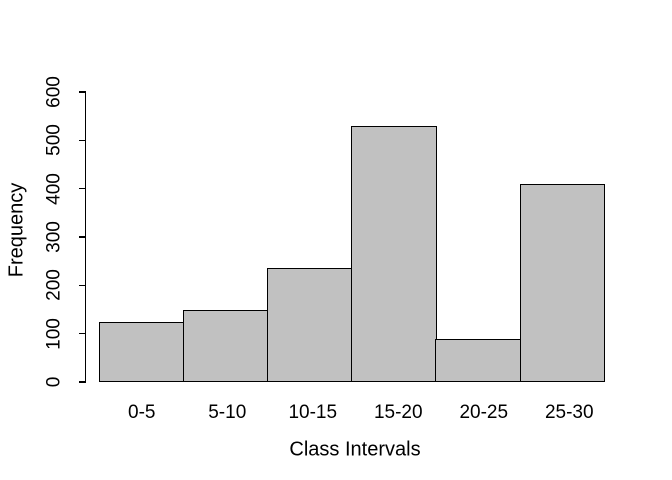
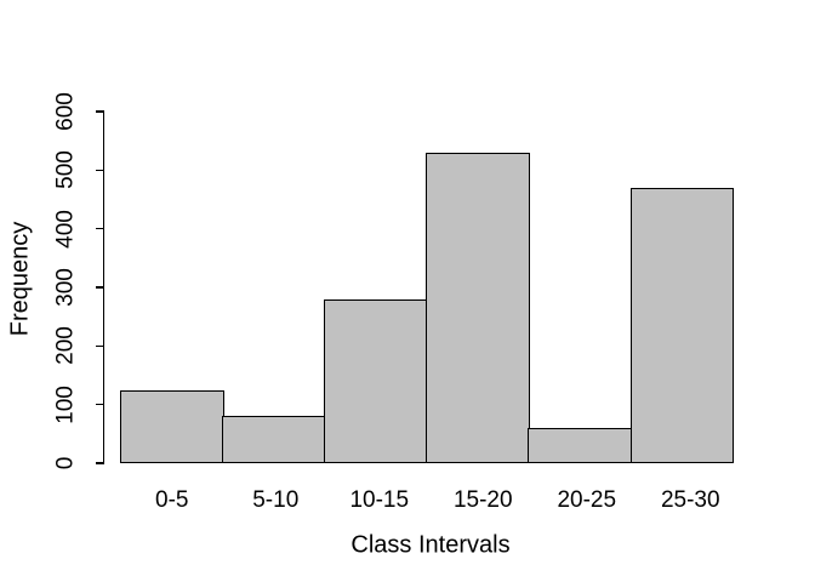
5-10: 150 -> 80
10-15: 240 -> 280
20-25: 90 -> 60
25-30: 410 -> 470
